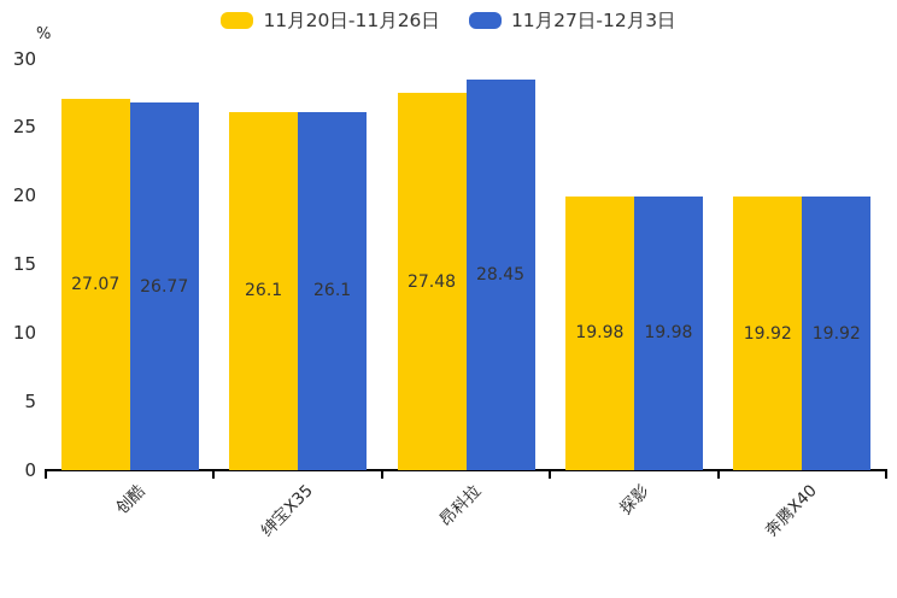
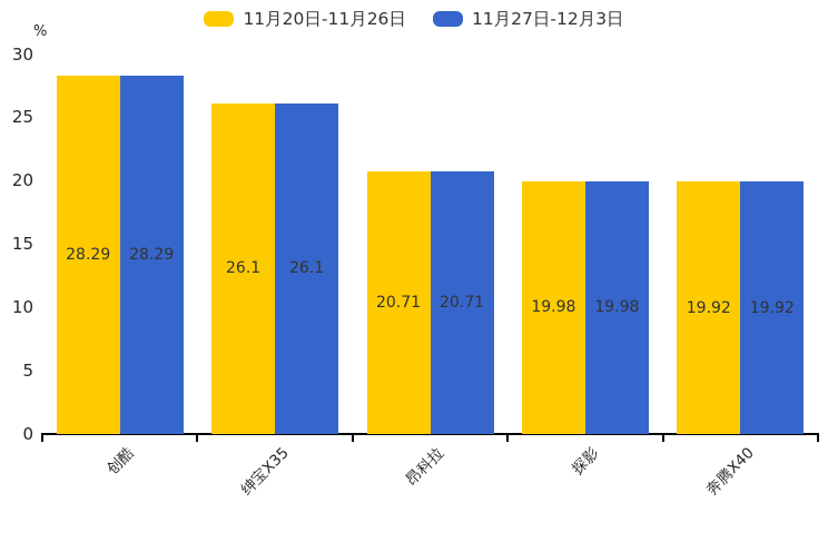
11月20日-11月26日/创酷: 27.07 -> 28.29
11月27日-12月3日/创酷: 26.77 -> 28.29
11月20日-11月26日/昂科拉: 27.48 -> 20.71
11月27日-12月3日/昂科拉: 28.45 -> 20.71
